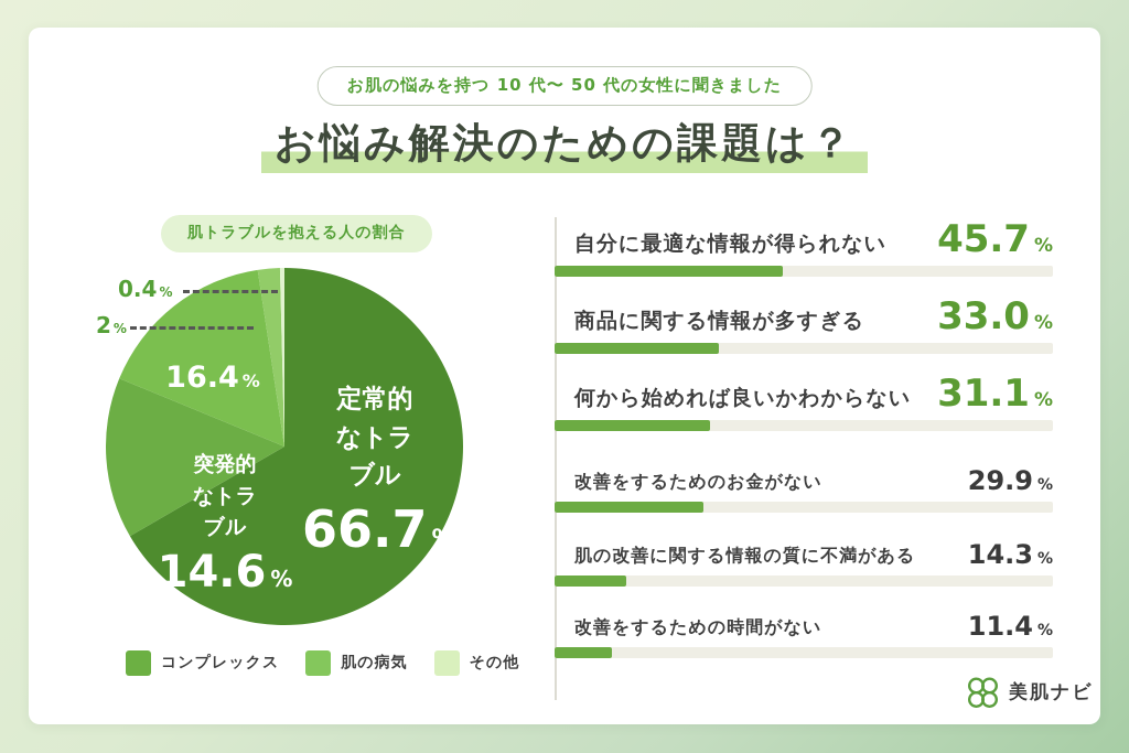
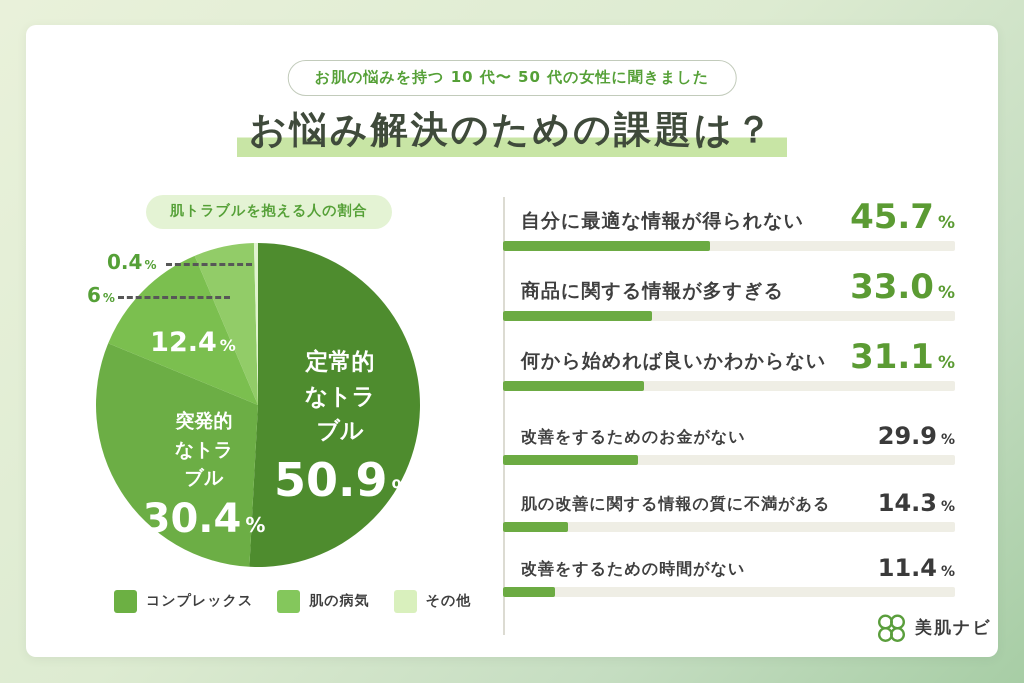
肌トラブルを抱える人の割合/定常的なトラブル: 66.7 -> 50.9
肌トラブルを抱える人の割合/突発的なトラブル: 14.6 -> 30.4
肌トラブルを抱える人の割合/コンプレックス: 16.4 -> 12.4
肌トラブルを抱える人の割合/肌の病気: 2 -> 6
